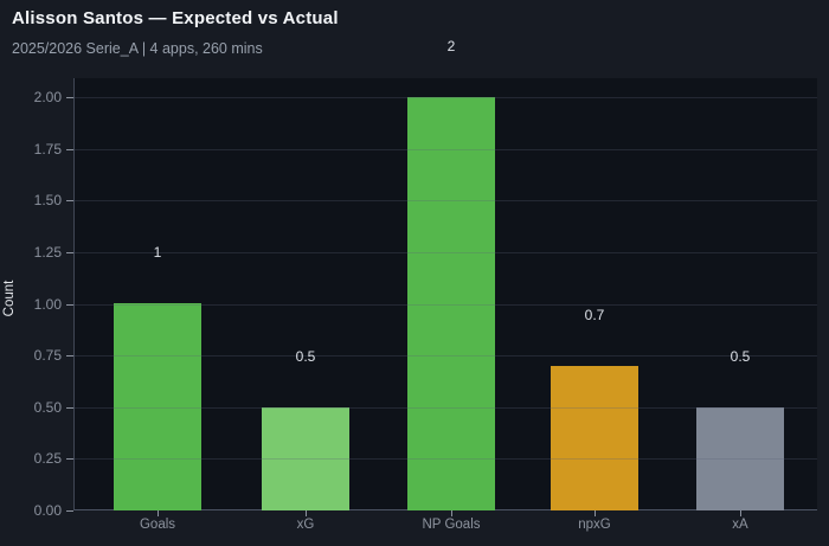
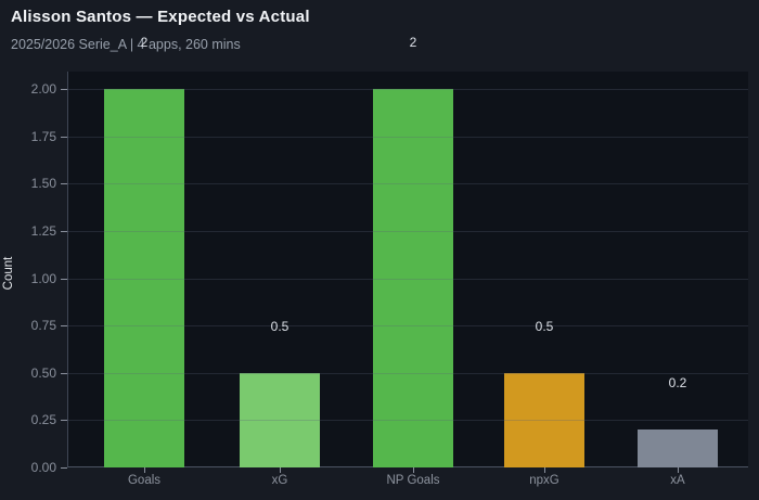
Goals: 1 -> 2
npxG: 0.7 -> 0.5
xA: 0.5 -> 0.2
